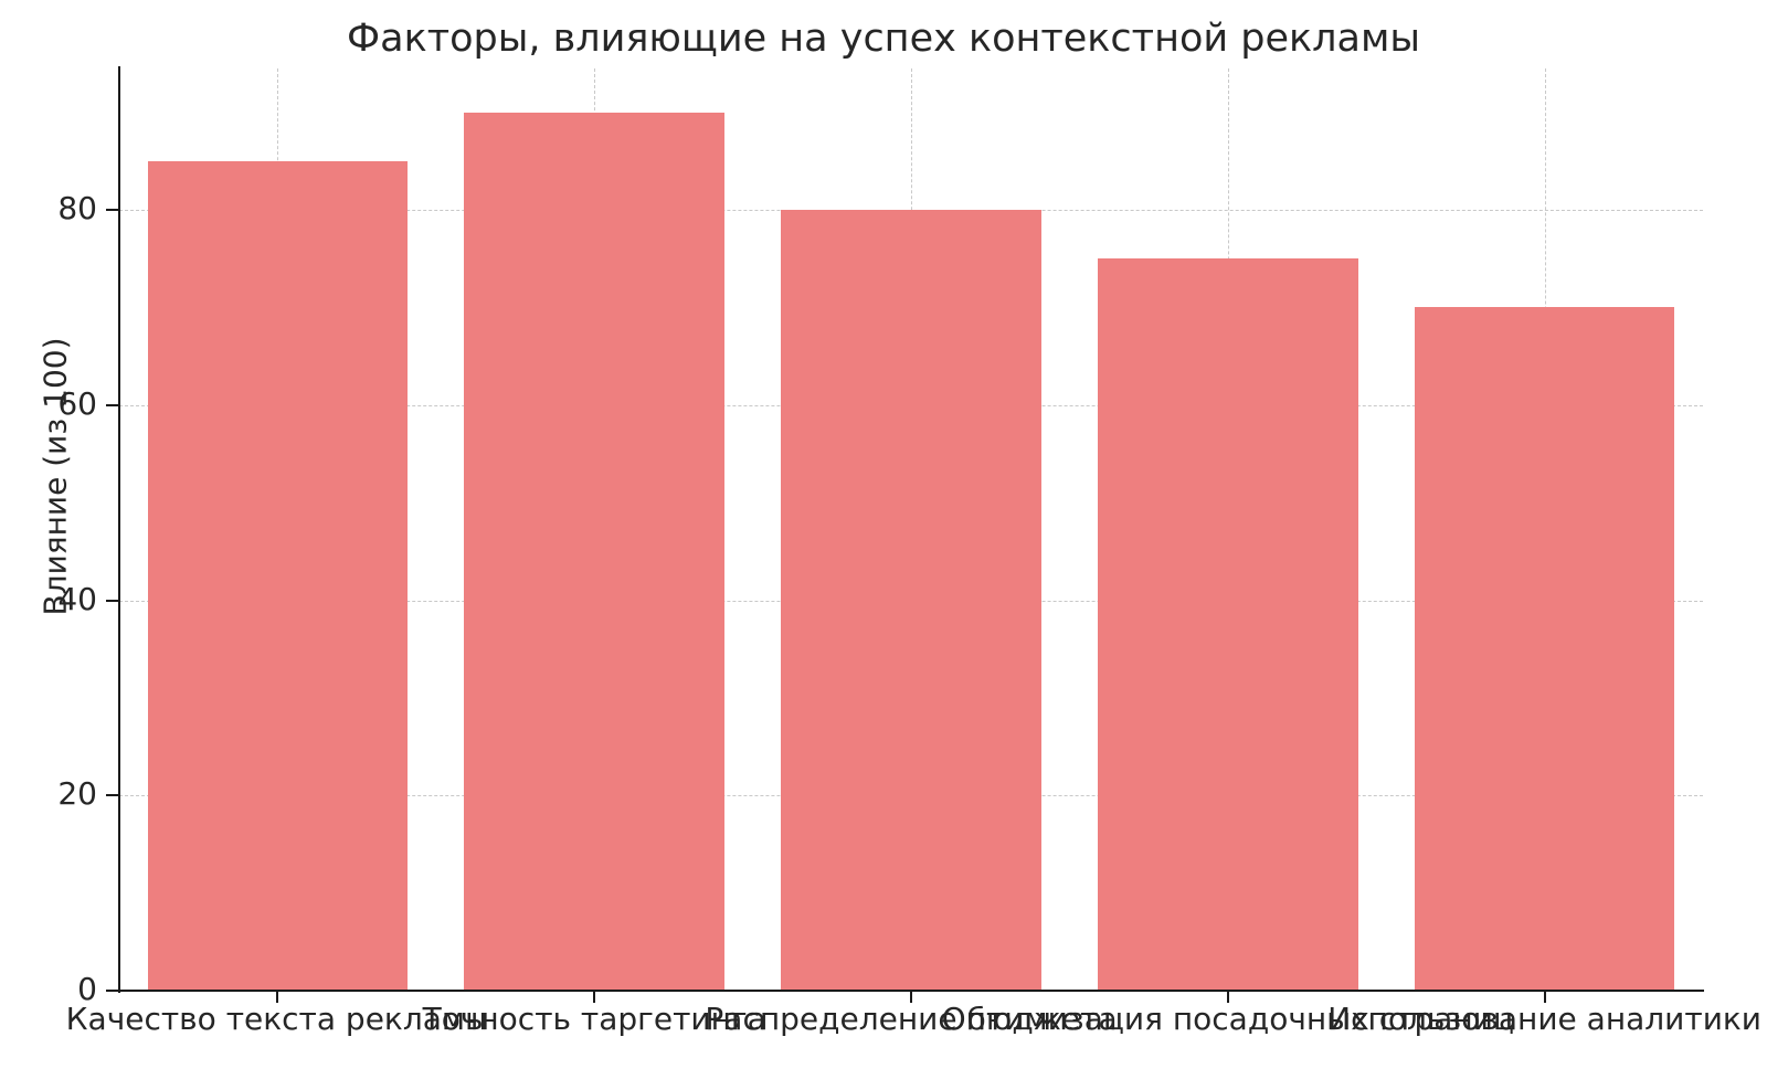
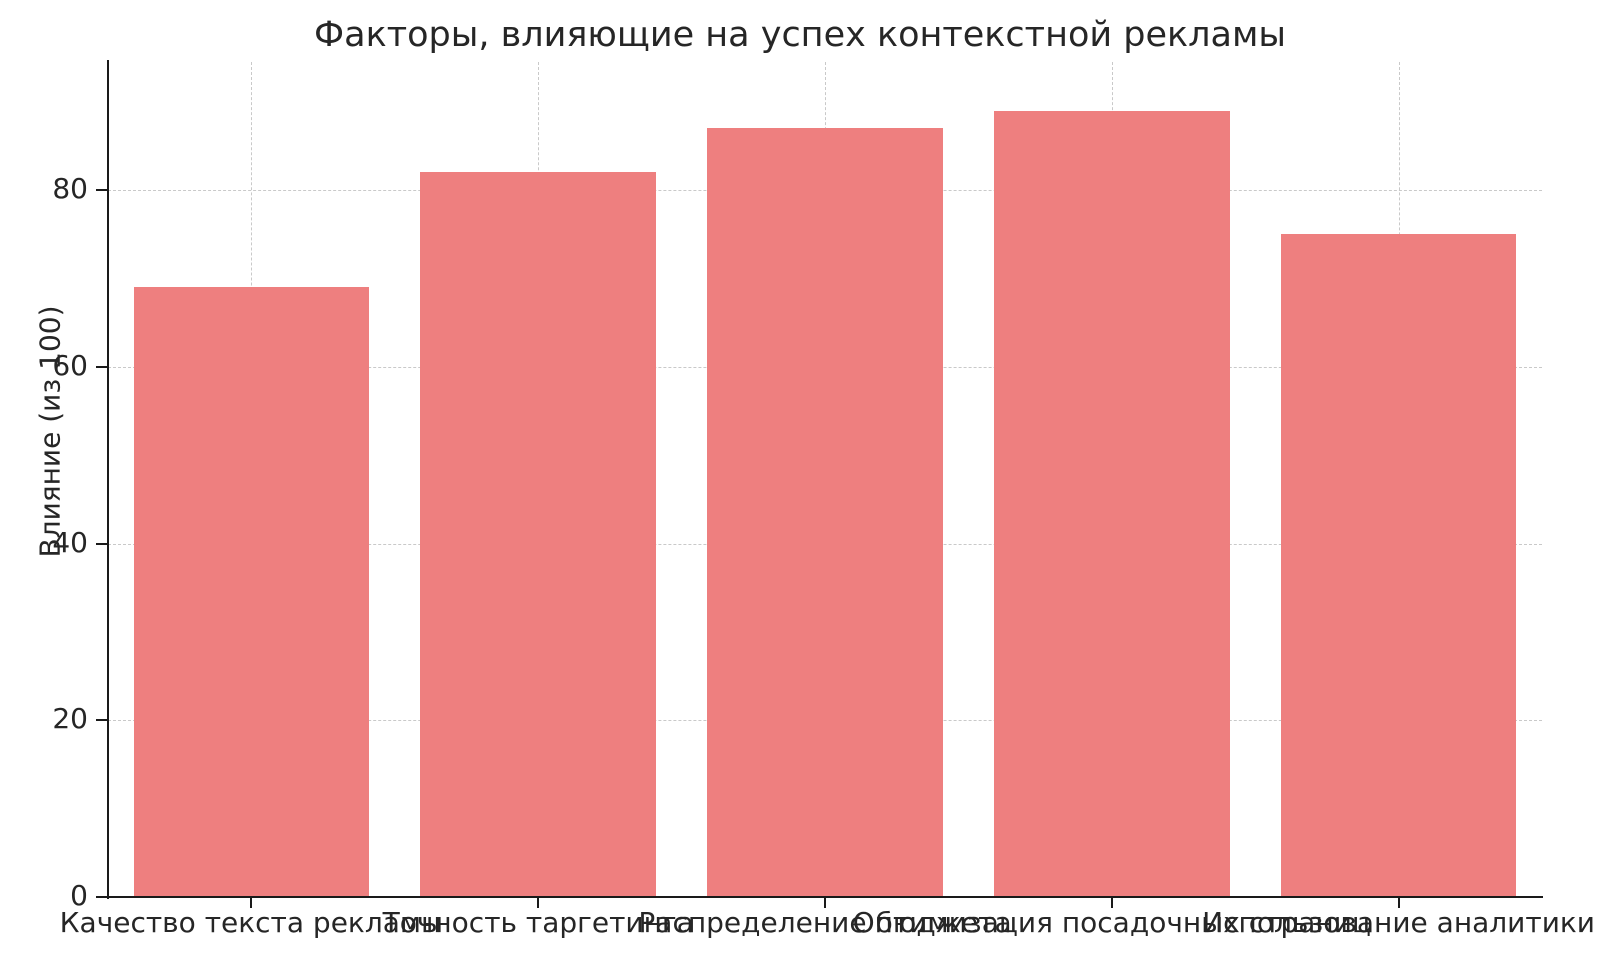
Качество текста рекламы: 85 -> 69
Точность таргетинга: 90 -> 82
Распределение бюджета: 80 -> 87
Оптимизация посадочных страниц: 75 -> 89
Использование аналитики: 70 -> 75
